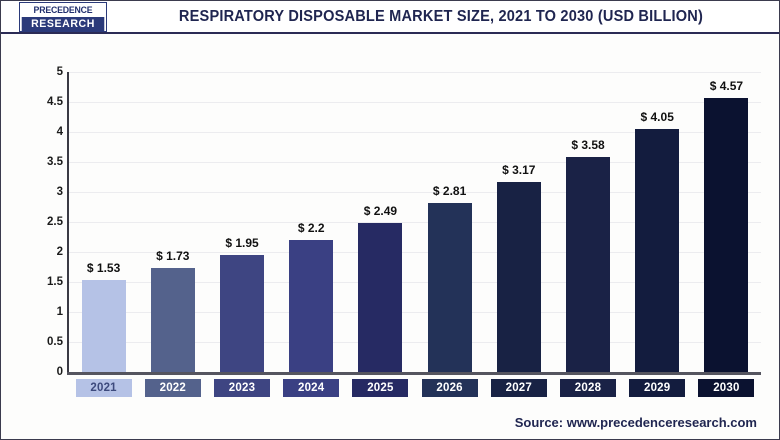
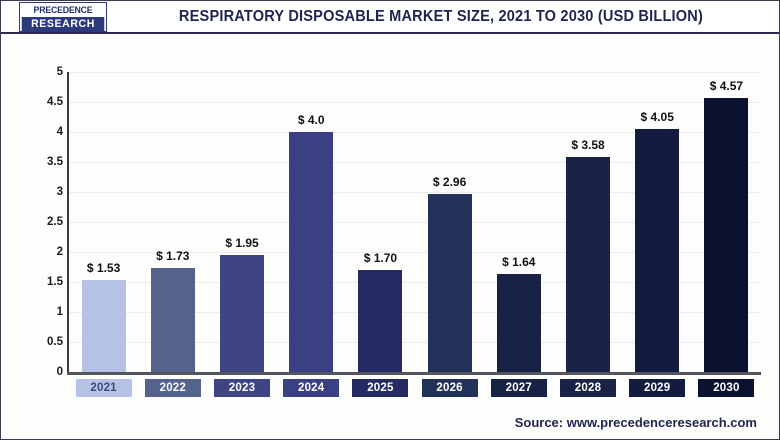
2024: 2.2 -> 4.0
2025: 2.49 -> 1.70
2026: 2.81 -> 2.96
2027: 3.17 -> 1.64
